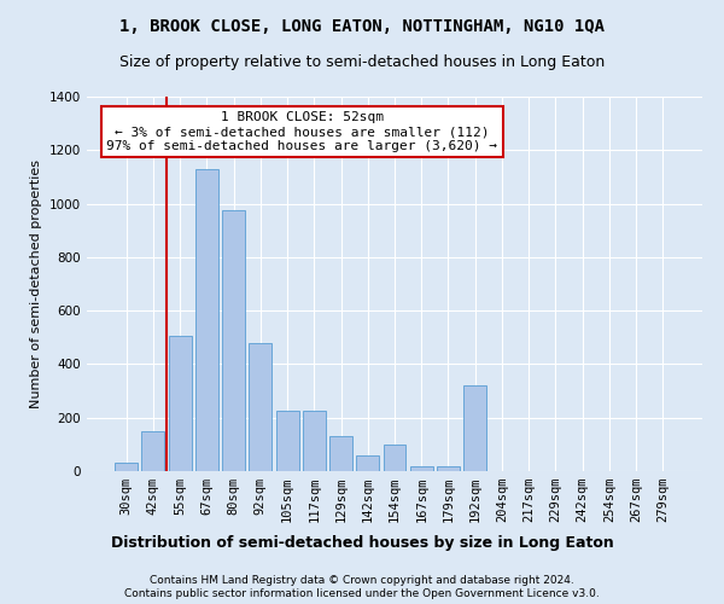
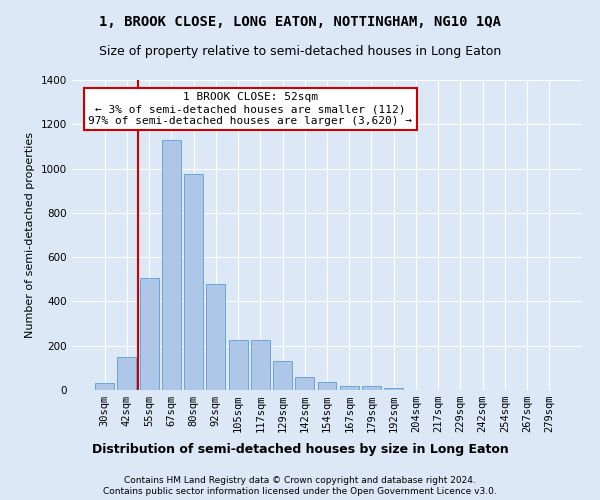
154sqm: 100 -> 35
192sqm: 320 -> 10
